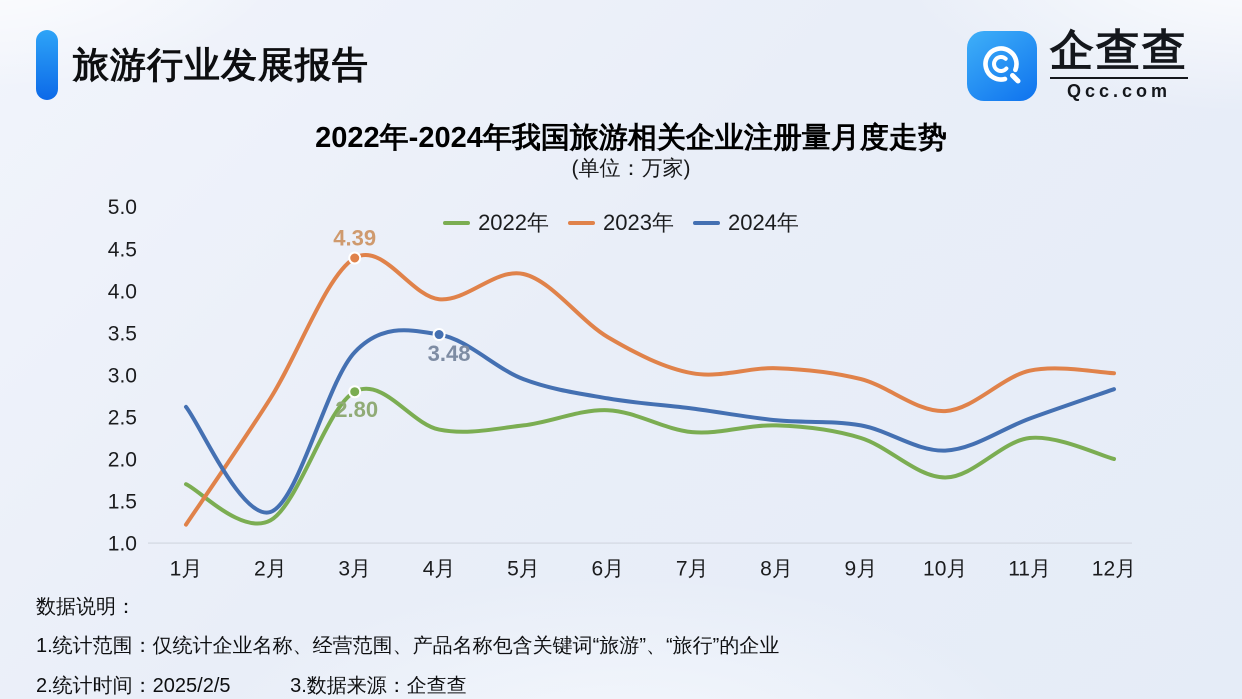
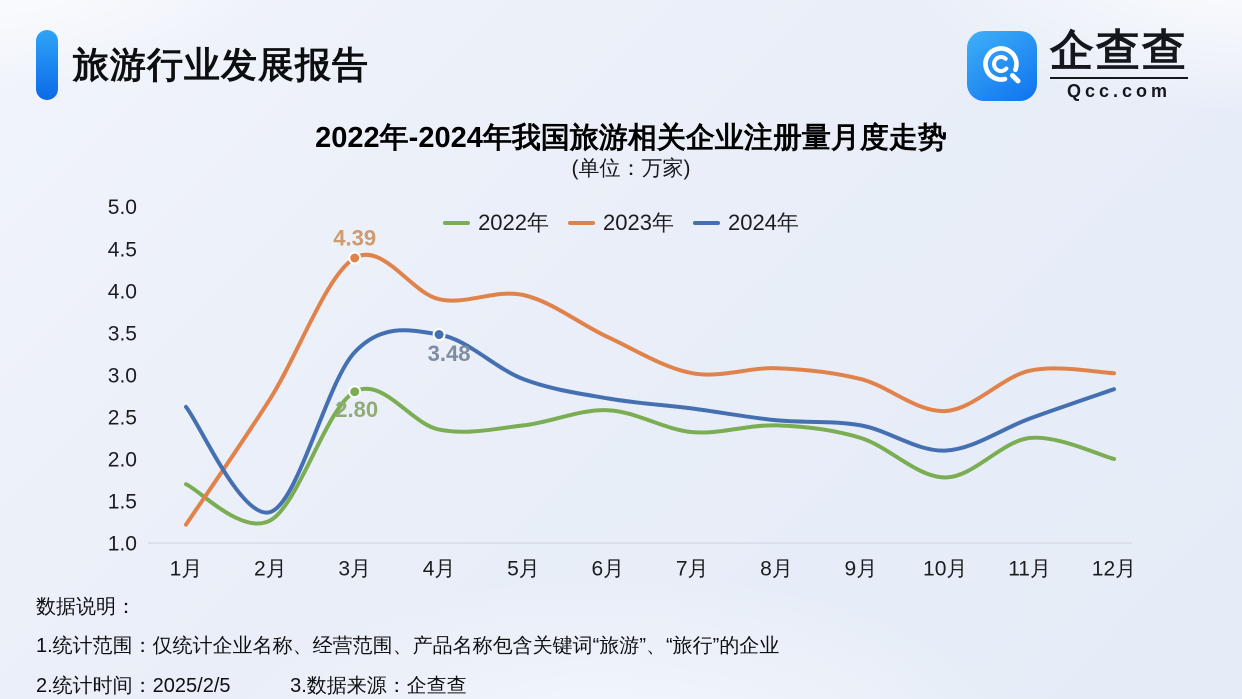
2023年/5月: 4.2 -> 4.0
